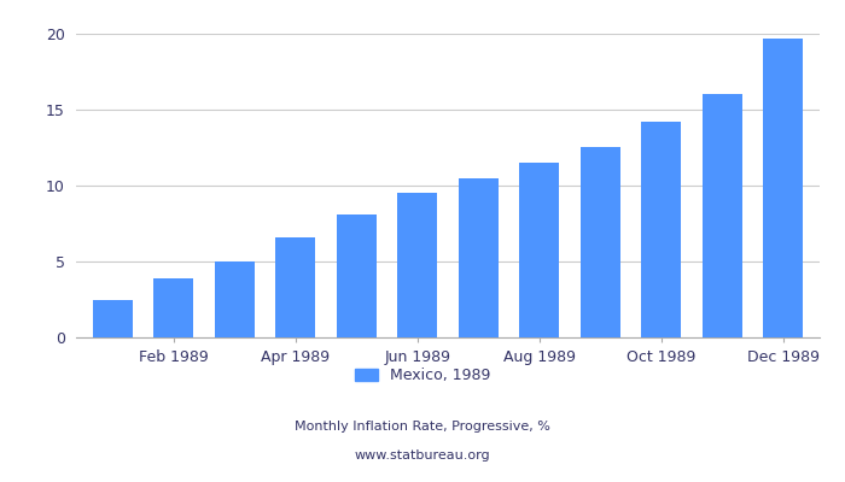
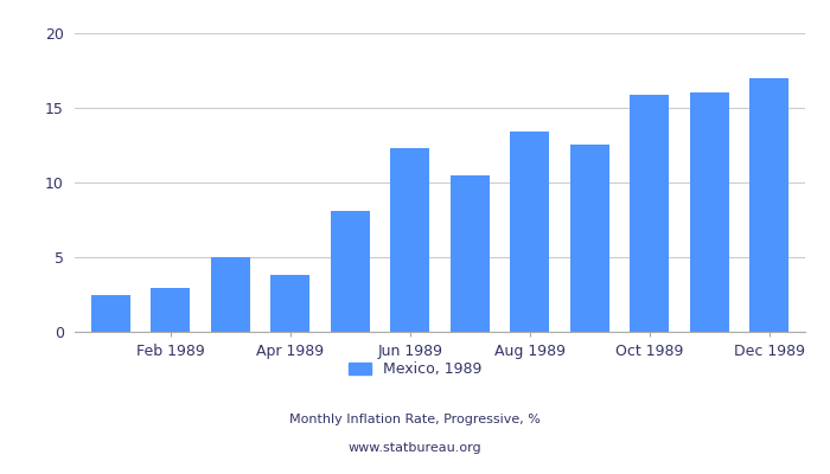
Feb 1989: 3.9 -> 2.9
Apr 1989: 6.6 -> 3.8
Jun 1989: 9.5 -> 12.3
Aug 1989: 11.5 -> 13.4
Oct 1989: 14.2 -> 15.9
Dec 1989: 19.7 -> 17.0
